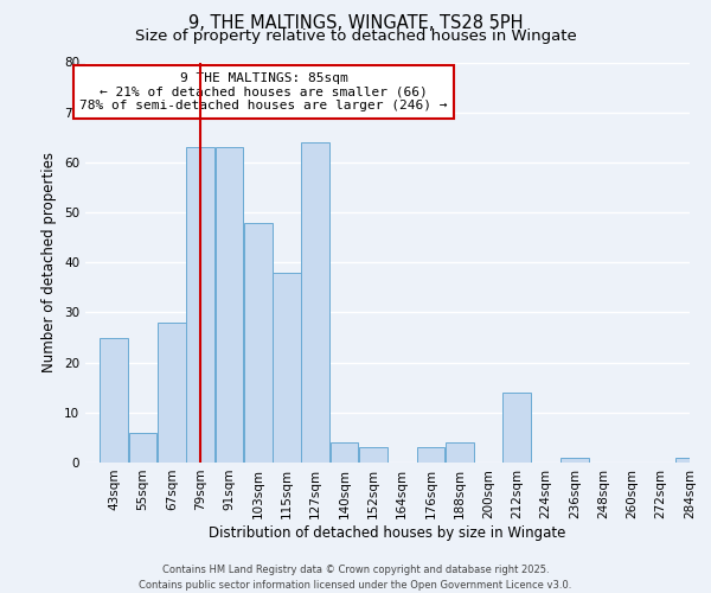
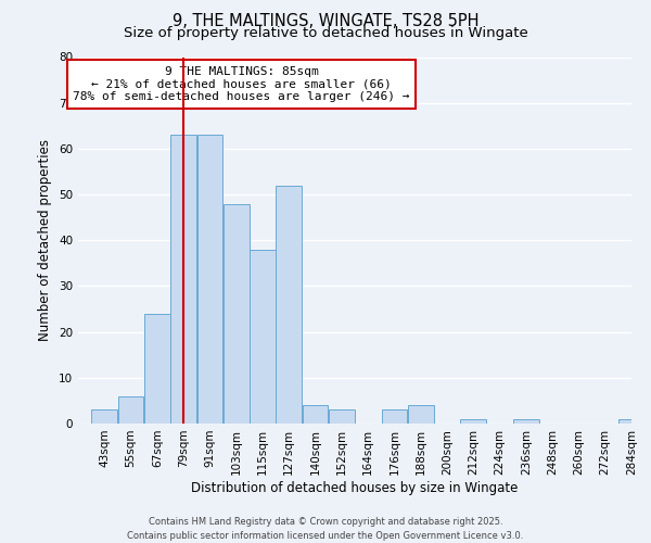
43sqm: 25 -> 3
67sqm: 28 -> 24
127sqm: 64 -> 52
212sqm: 14 -> 1
